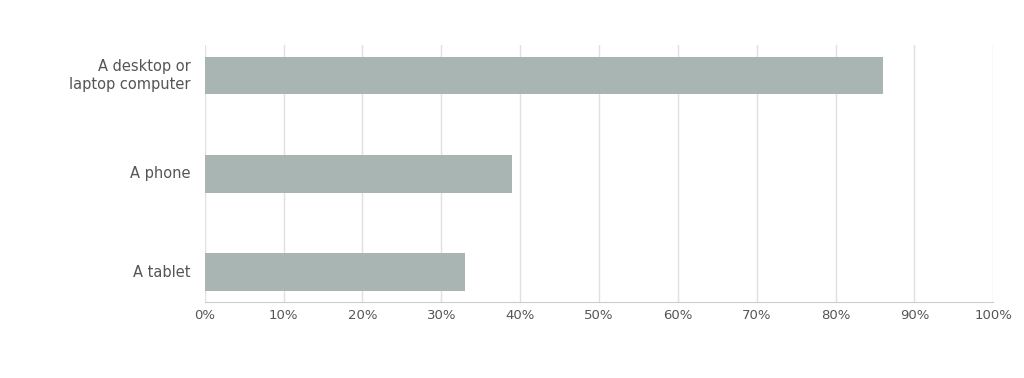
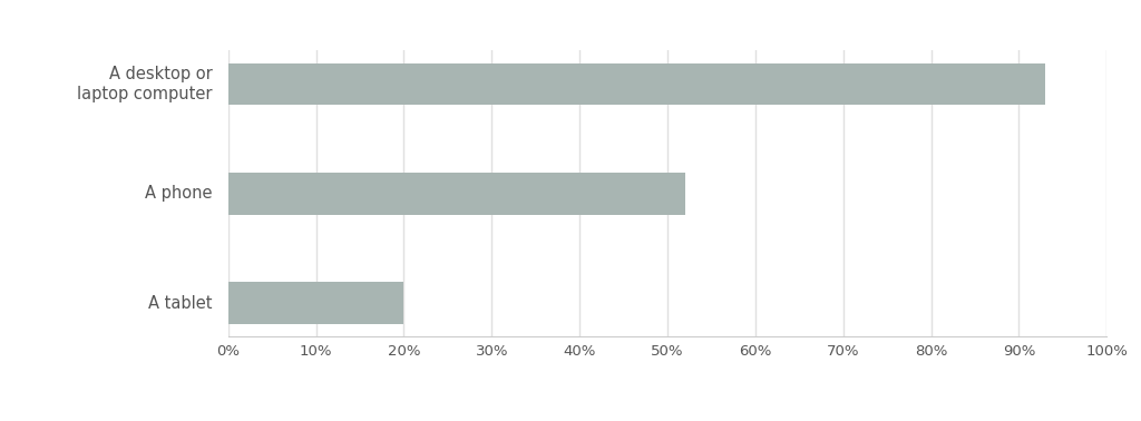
A desktop or laptop computer: 86% -> 93%
A phone: 39% -> 52%
A tablet: 33% -> 20%
